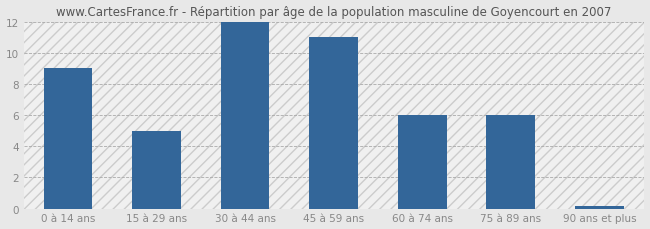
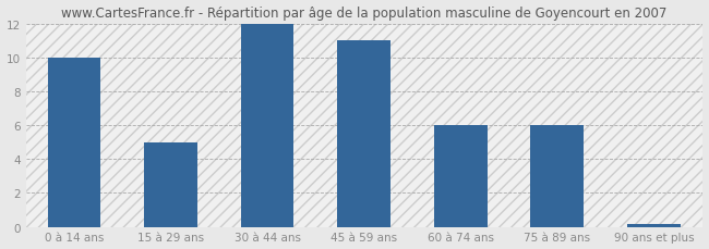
0 à 14 ans: 9.0 -> 10.0
